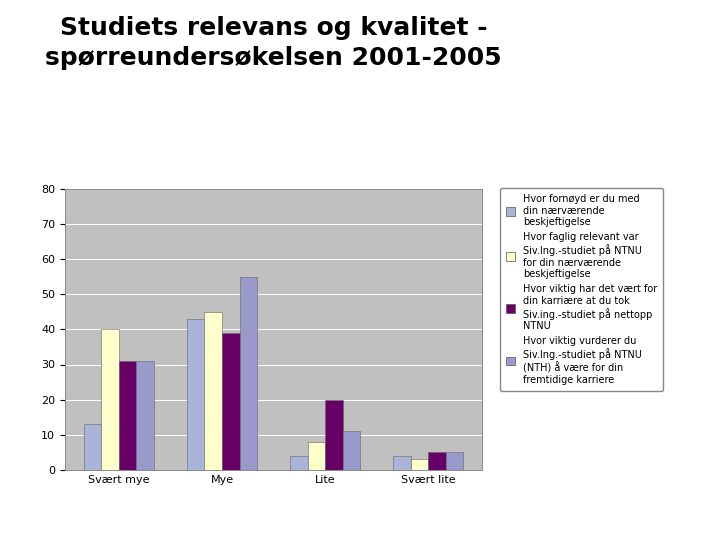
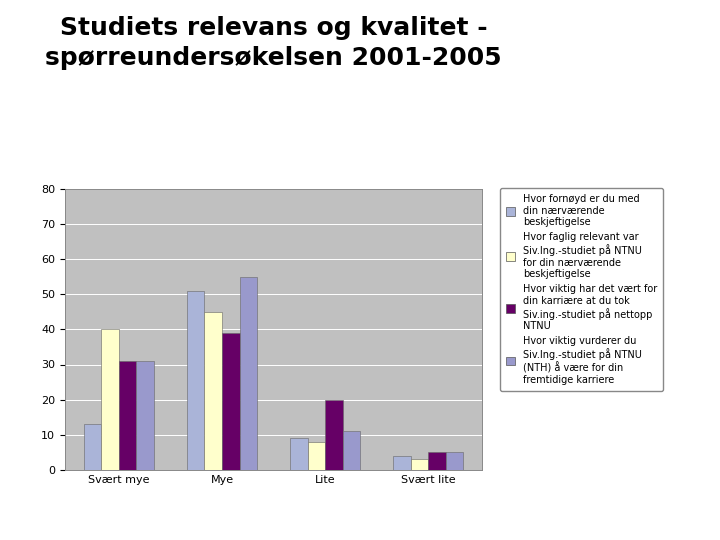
Hvor fornøyd er du med din nærværende beskjeftigelse/Mye: 43 -> 51
Hvor fornøyd er du med din nærværende beskjeftigelse/Lite: 4 -> 9
